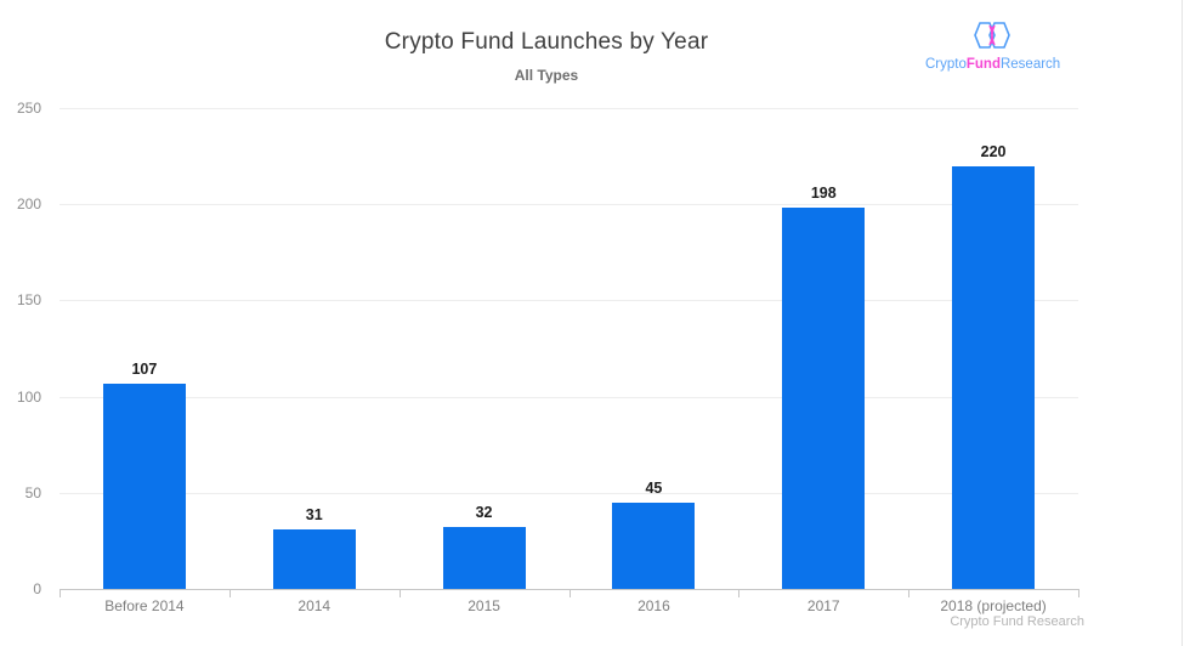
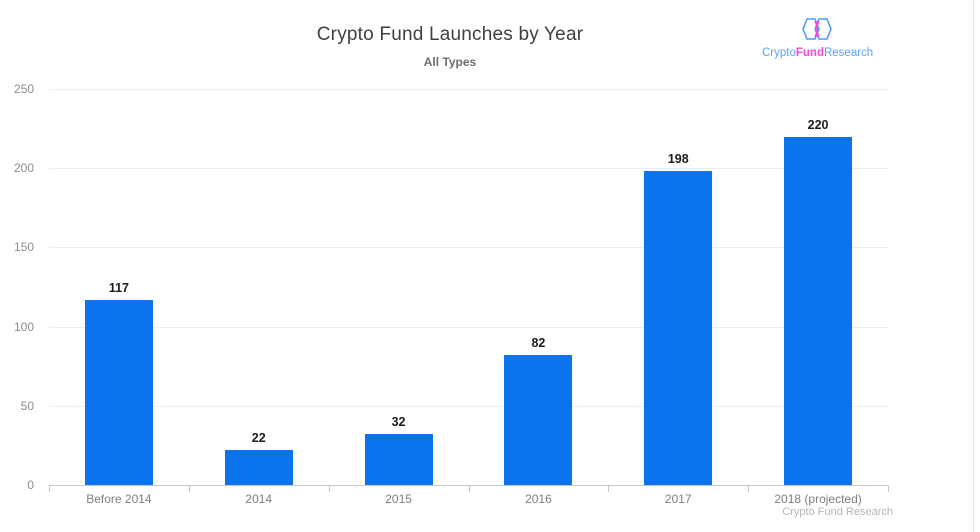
Before 2014: 107 -> 117
2014: 31 -> 22
2016: 45 -> 82
